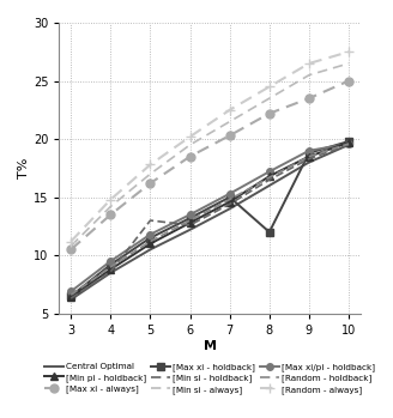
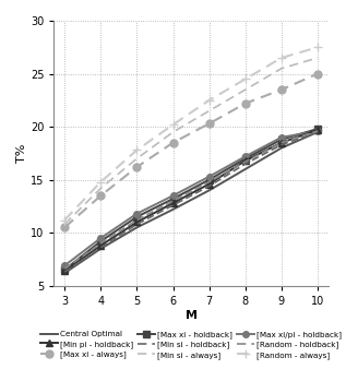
[Min si - holdback]/5: 13.0 -> 10.8
[Max xi - holdback]/8: 12.0 -> 17.0
